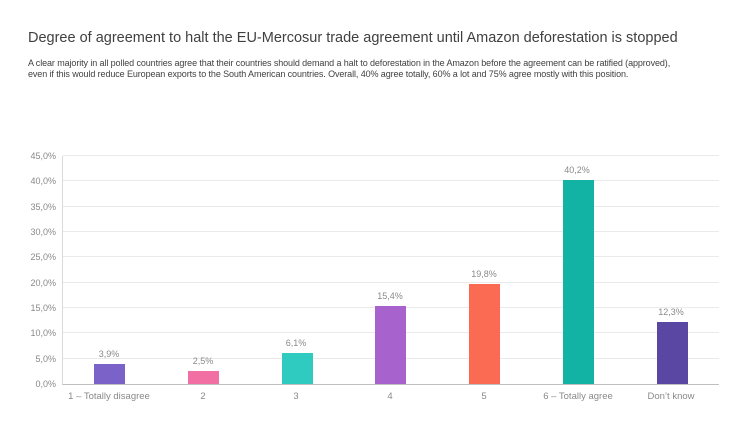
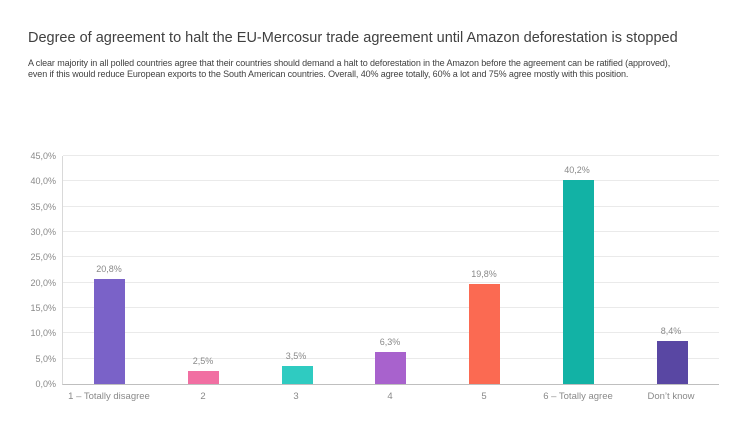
1 – Totally disagree: 3,9% -> 20,8%
3: 6,1% -> 3,5%
4: 15,4% -> 6,3%
Don’t know: 12,3% -> 8,4%
